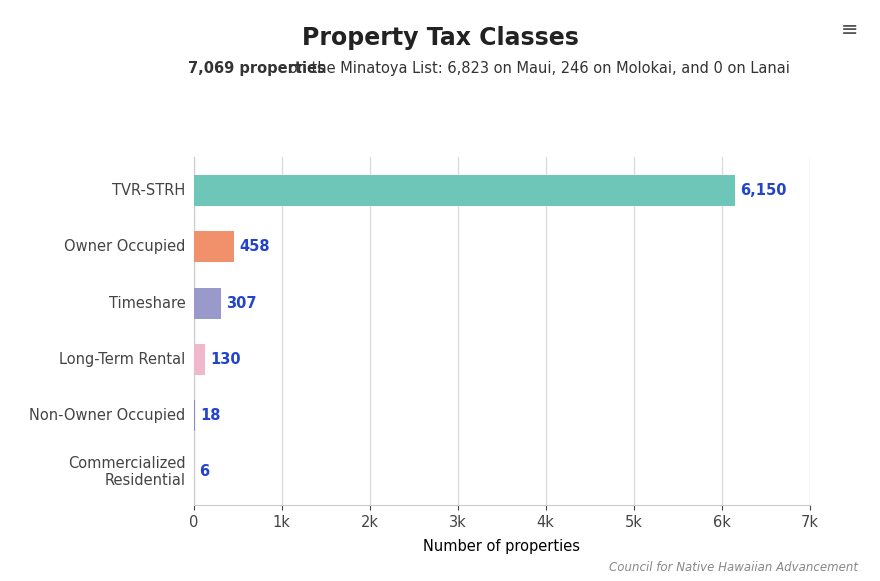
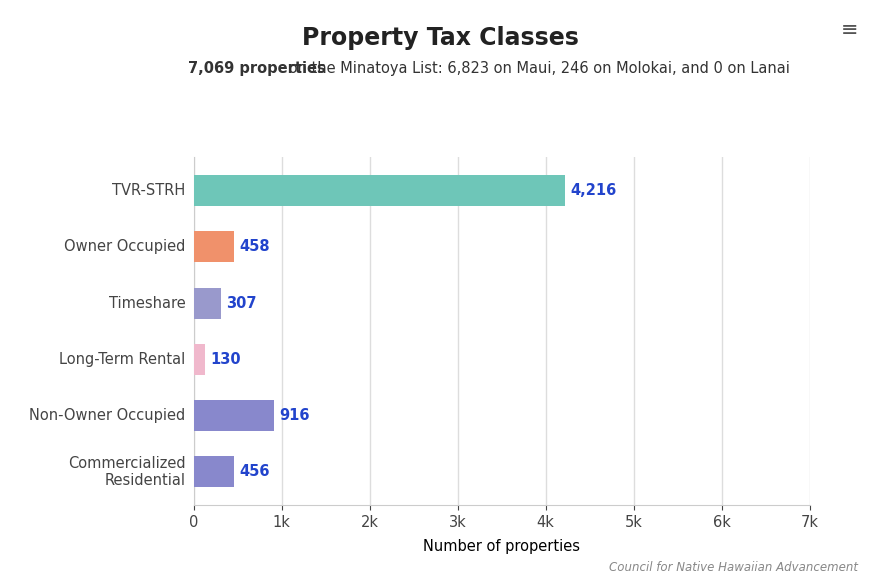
TVR-STRH: 6,150 -> 4,216
Non-Owner Occupied: 18 -> 916
Commercialized Residential: 6 -> 456
